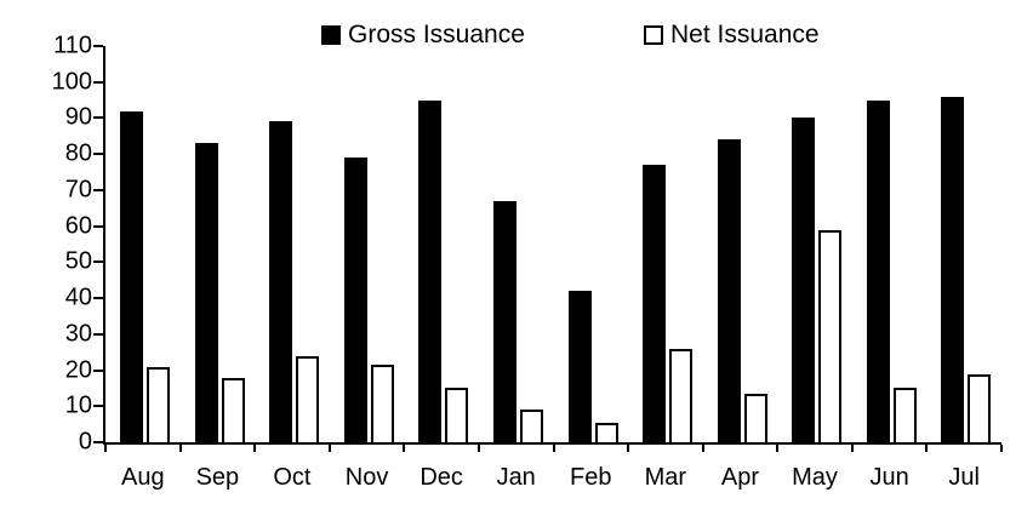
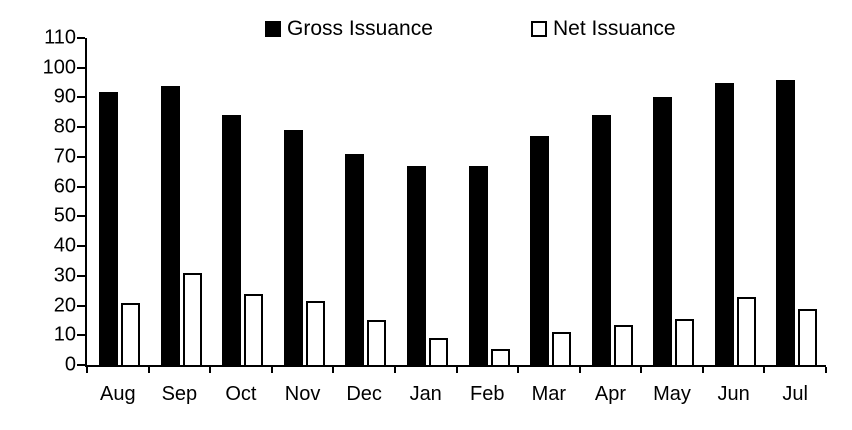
Gross Issuance/Sep: 83 -> 94
Net Issuance/Sep: 18 -> 31
Gross Issuance/Oct: 89 -> 84
Gross Issuance/Dec: 95 -> 71
Gross Issuance/Feb: 42 -> 67
Net Issuance/Mar: 26 -> 11
Net Issuance/May: 59 -> 16
Net Issuance/Jun: 15 -> 23
